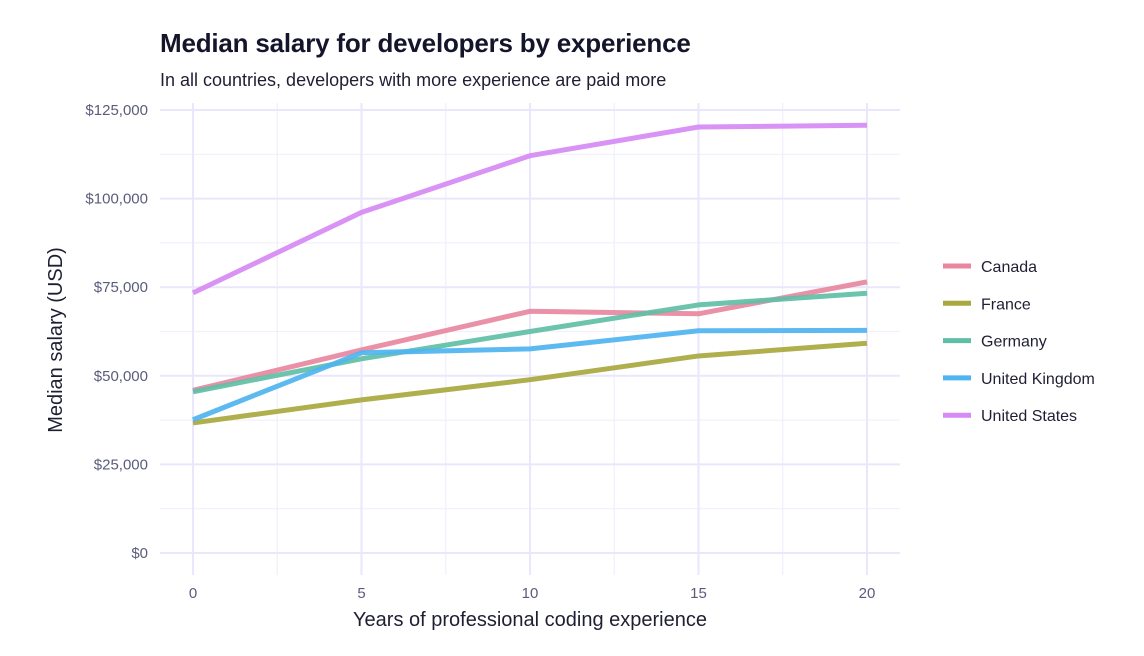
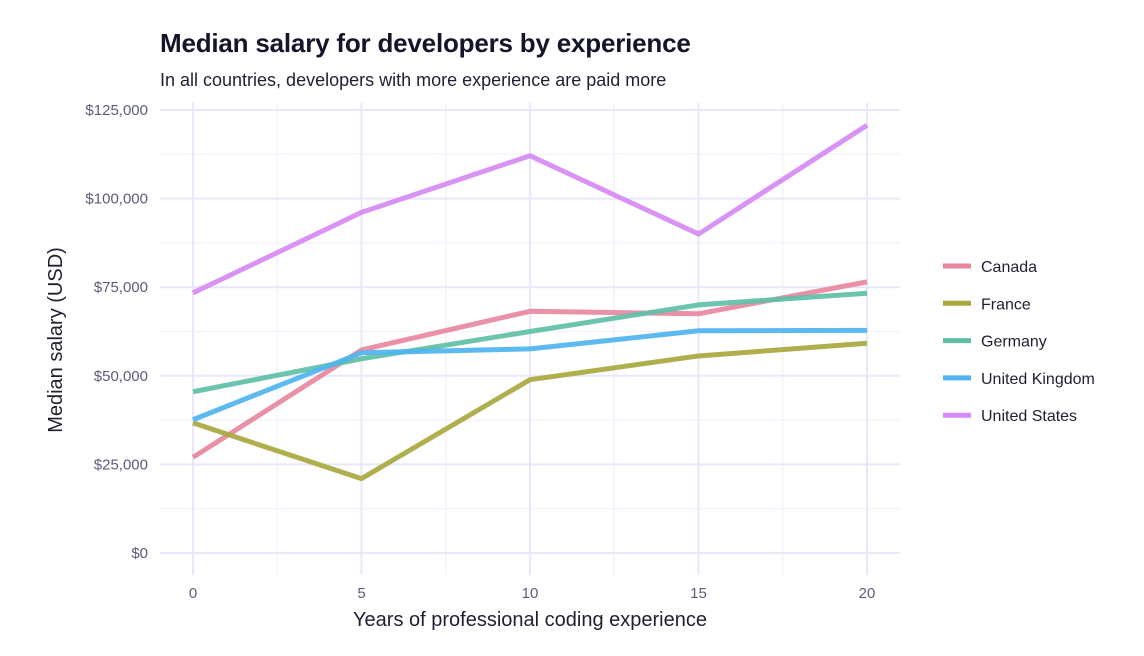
Canada/0: $46000 -> $27000
France/5: $43000 -> $21000
United States/15: $120000 -> $90000
